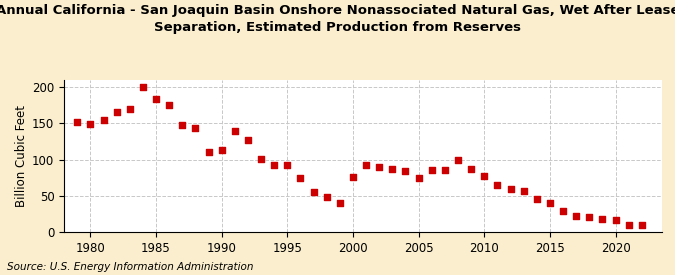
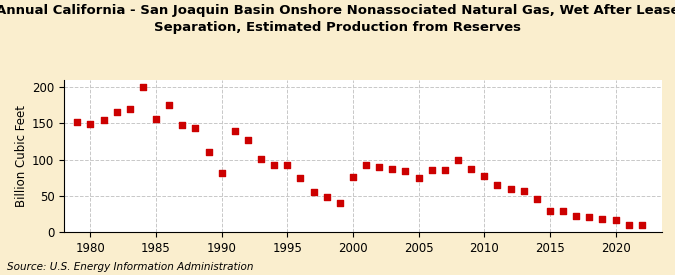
1985: 183 -> 156
1990: 114 -> 82
2015: 41 -> 30
